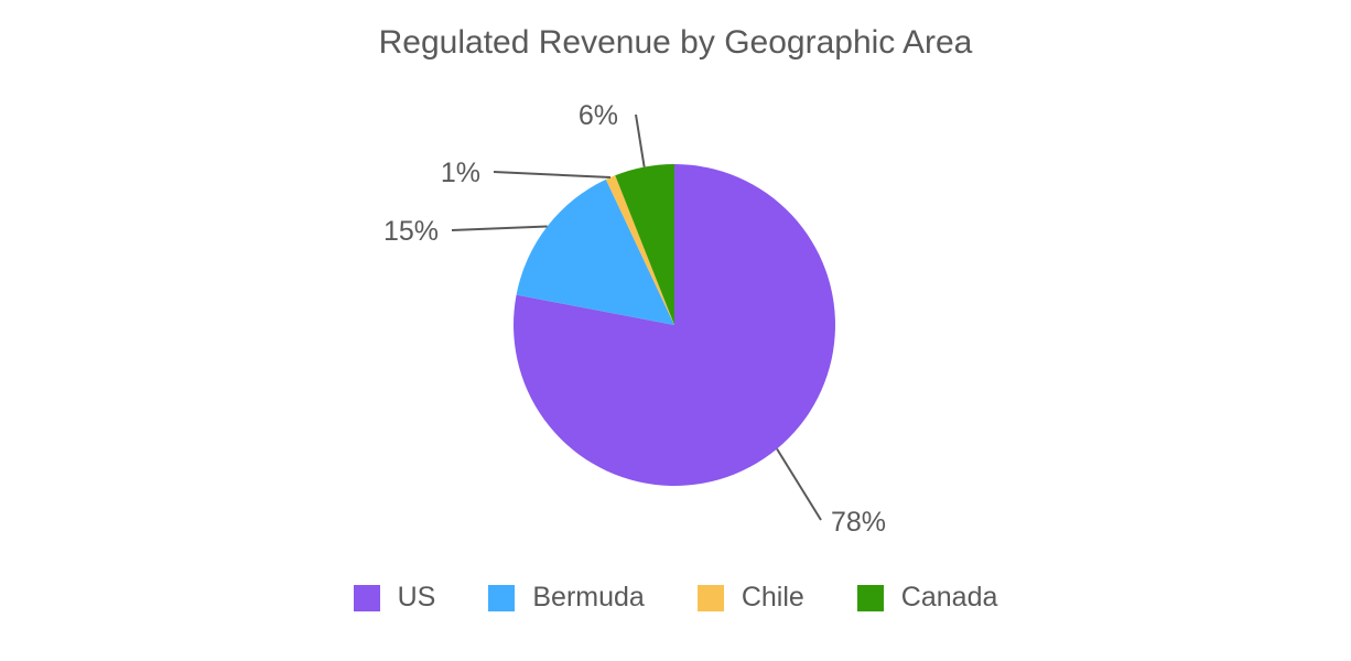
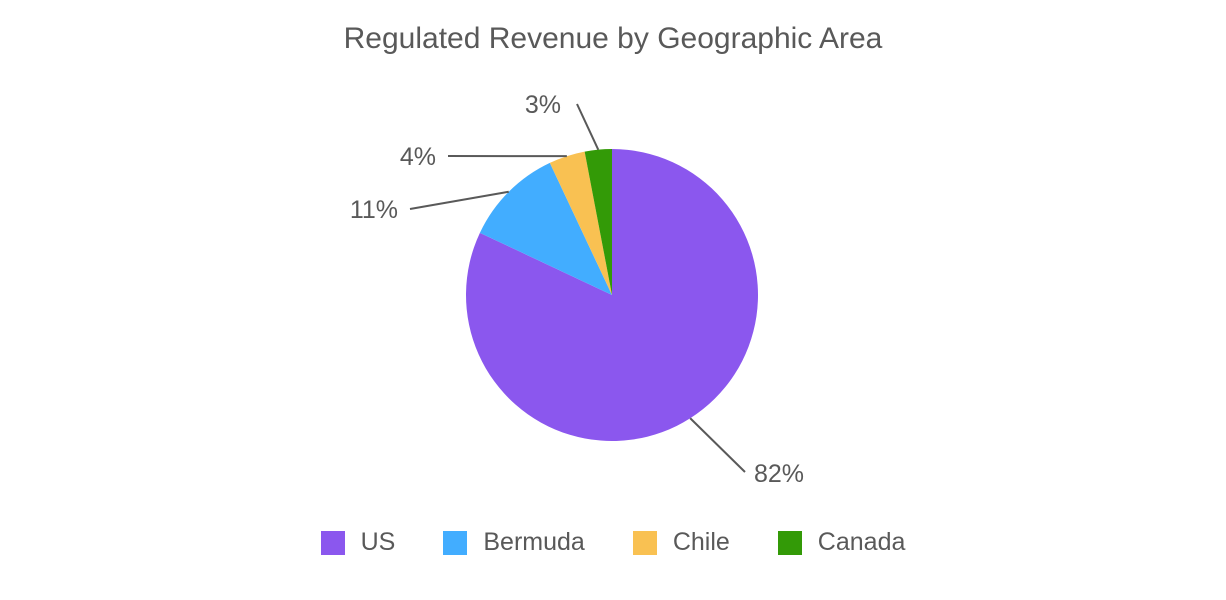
US: 78% -> 82%
Bermuda: 15% -> 11%
Chile: 1% -> 4%
Canada: 6% -> 3%
